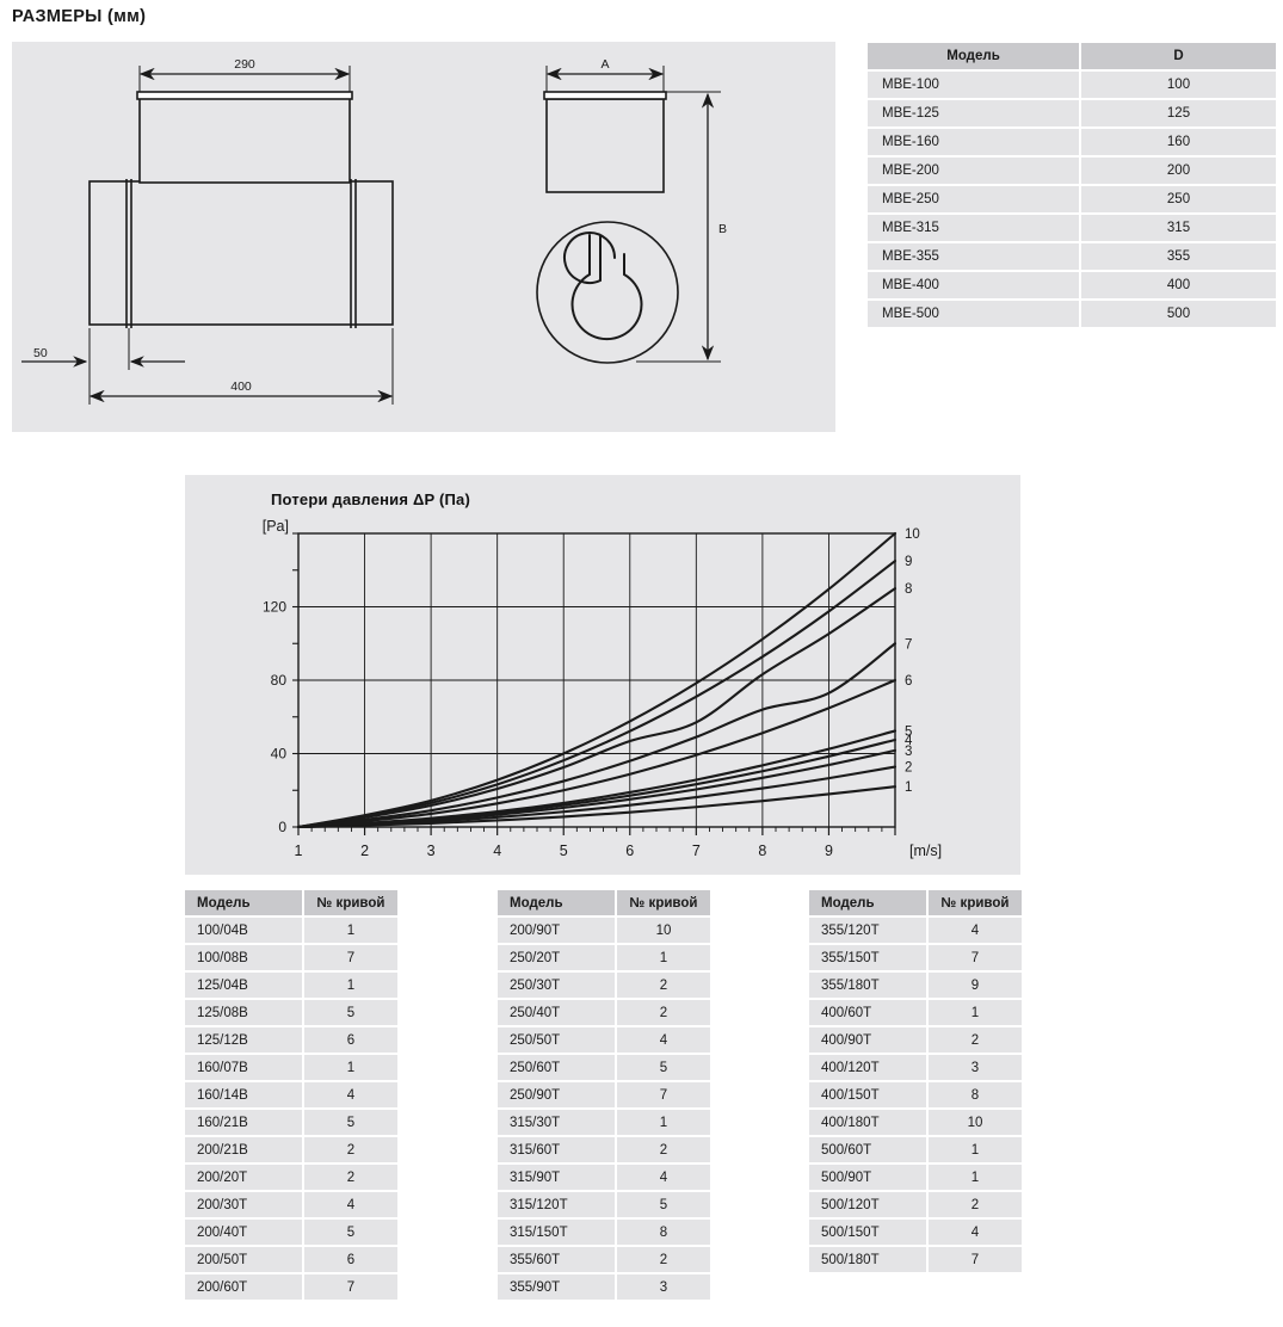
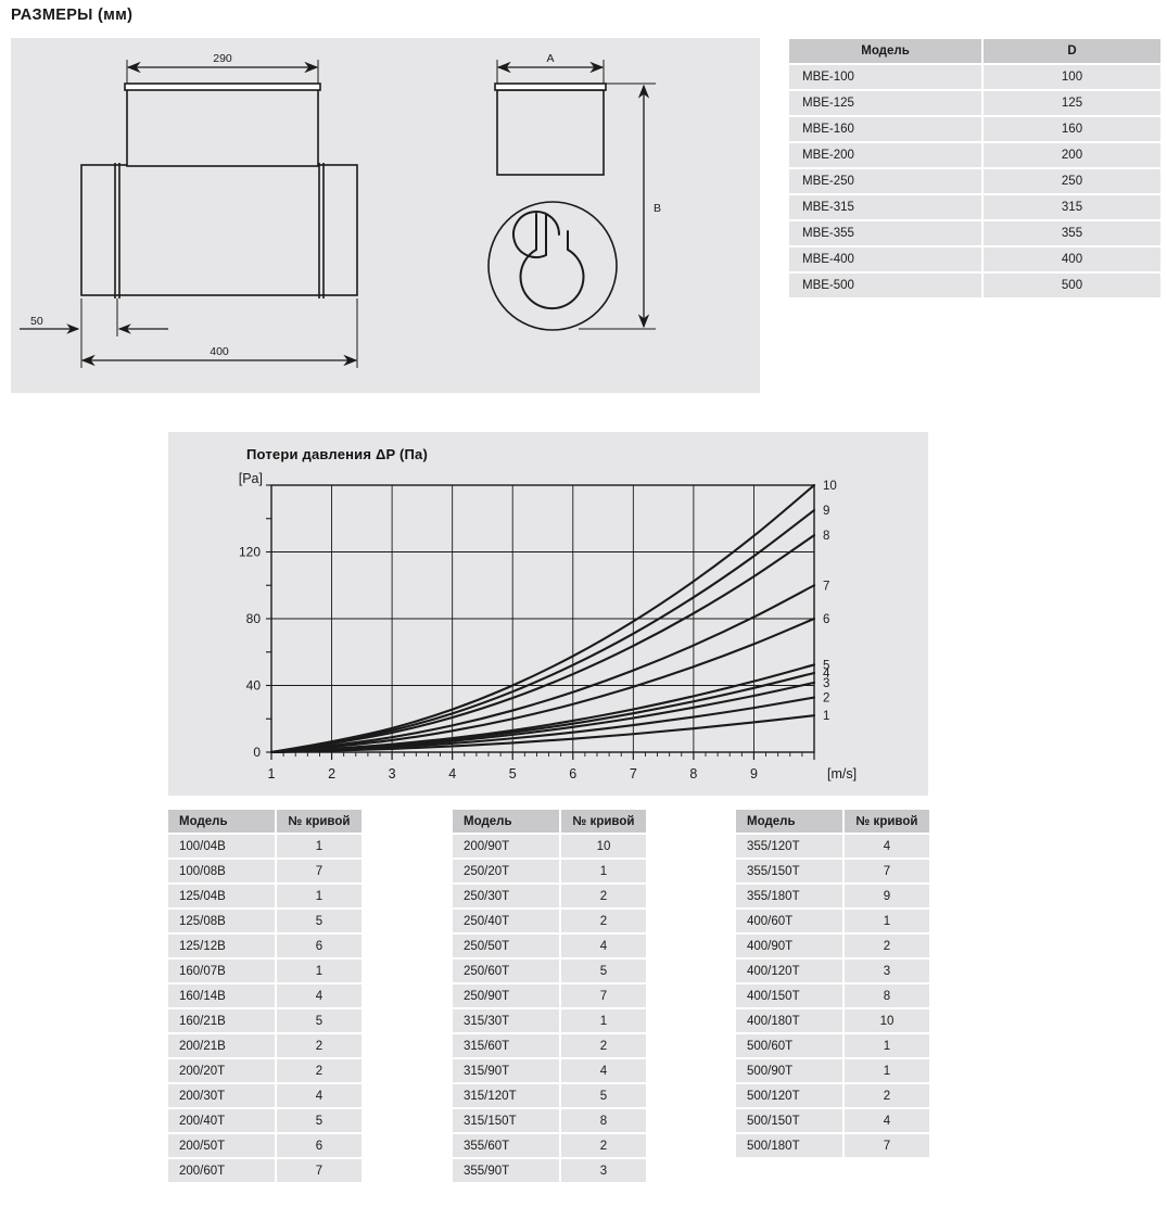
8/7: 57 -> 64
7/9: 73 -> 81
